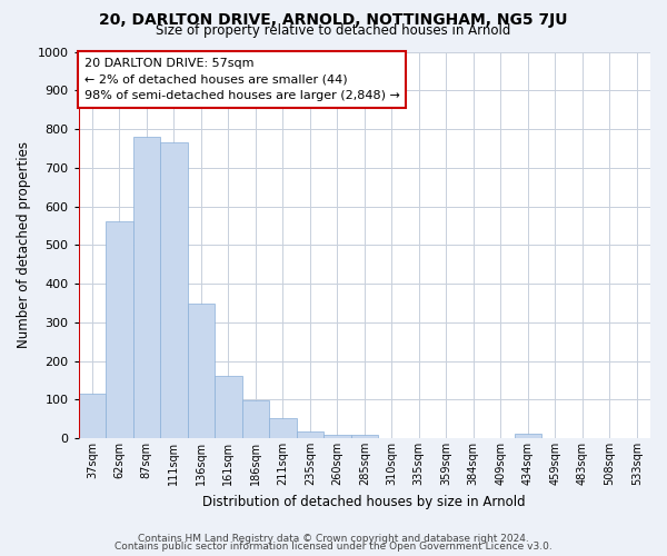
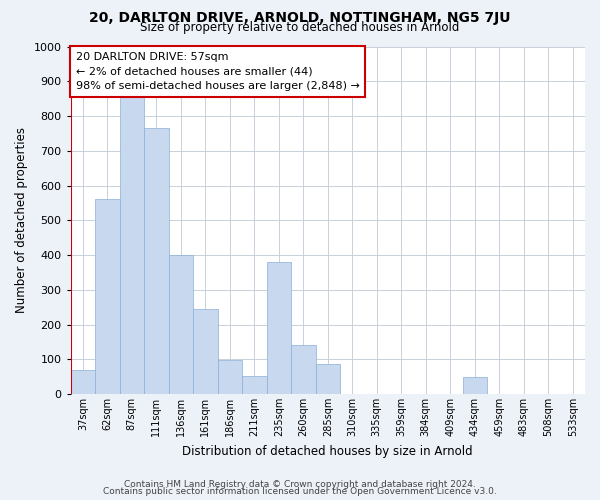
37sqm: 115 -> 70
87sqm: 780 -> 860
136sqm: 348 -> 400
161sqm: 162 -> 245
235sqm: 18 -> 380
260sqm: 10 -> 140
285sqm: 8 -> 85
434sqm: 12 -> 50
